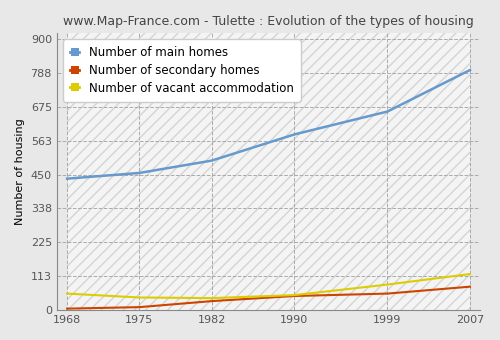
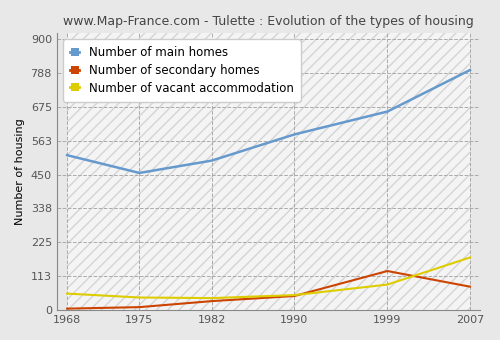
Number of main homes/1968: 437 -> 515
Number of secondary homes/1999: 55 -> 130
Number of vacant accommodation/2007: 120 -> 175
